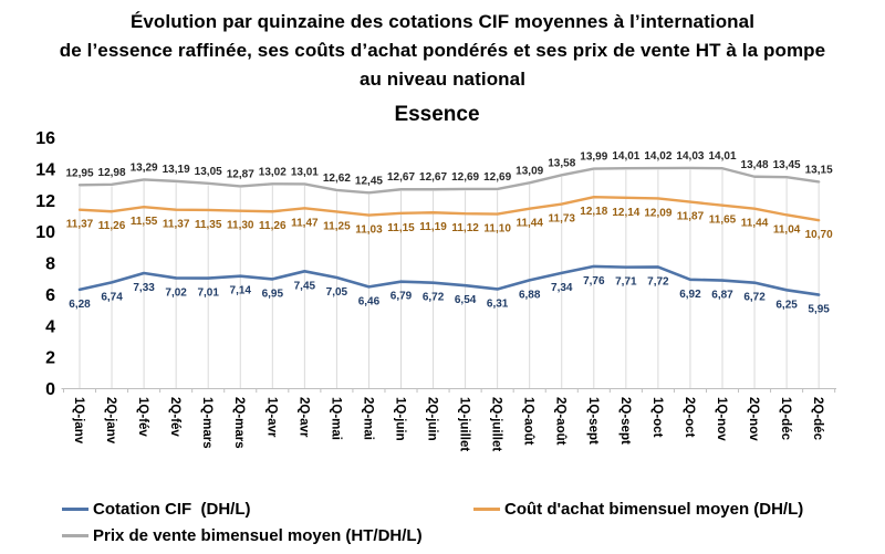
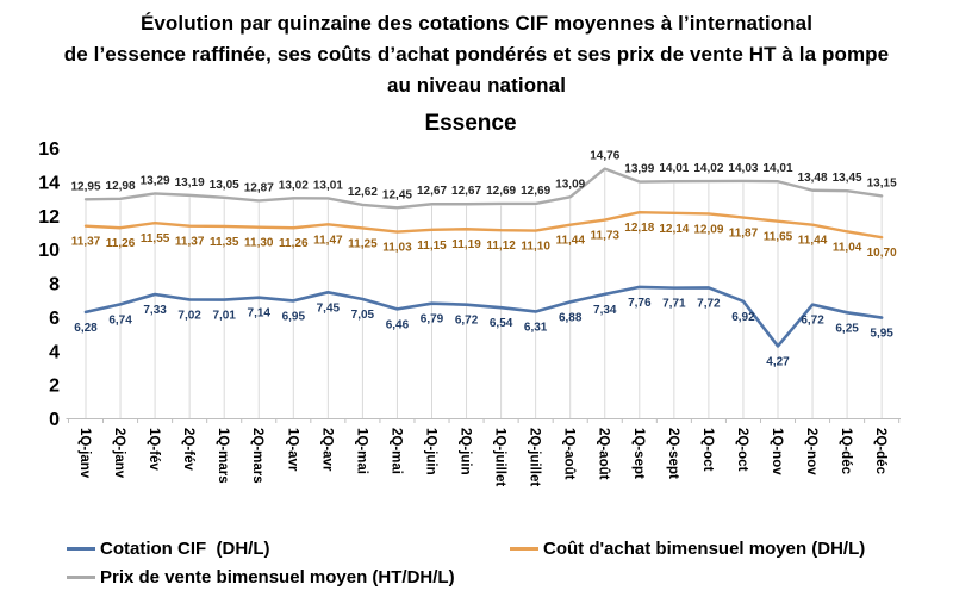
Prix de vente bimensuel moyen (HT/DH/L)/2Q-août: 13,58 -> 14,76
Cotation CIF (DH/L)/1Q-nov: 6,87 -> 4,27
